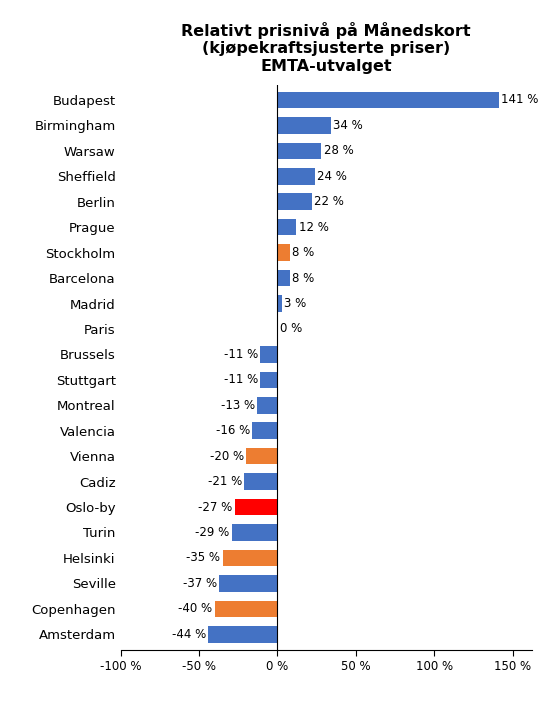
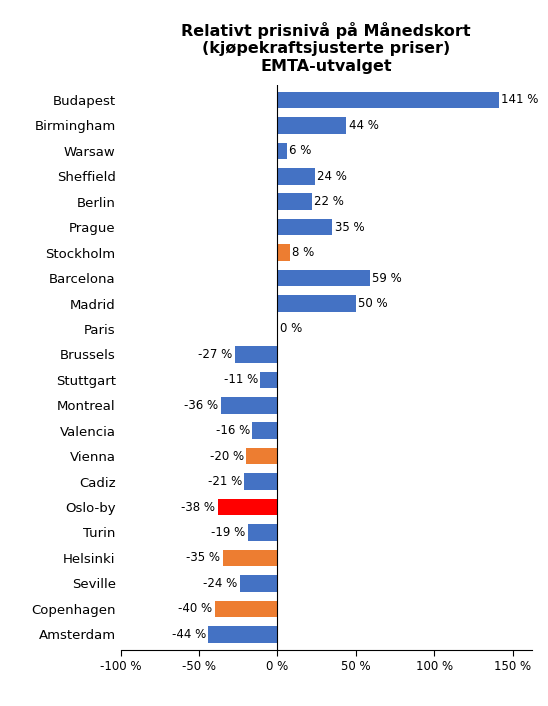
Birmingham: 34 -> 44
Warsaw: 28 -> 6
Prague: 12 -> 35
Barcelona: 8 -> 59
Madrid: 3 -> 50
Brussels: -11 -> -27
Montreal: -13 -> -36
Oslo-by: -27 -> -38
Turin: -29 -> -19
Seville: -37 -> -24
